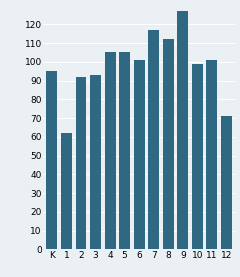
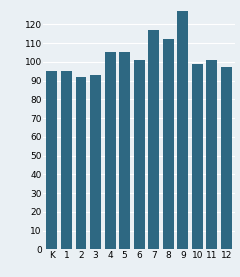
1: 62 -> 95
12: 71 -> 97
